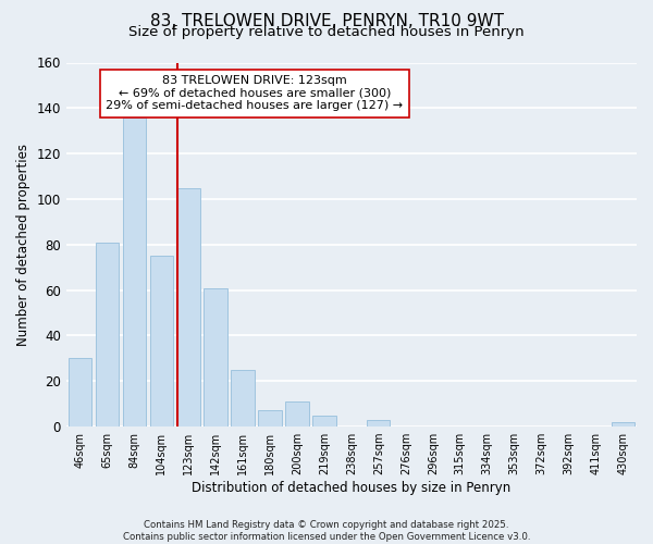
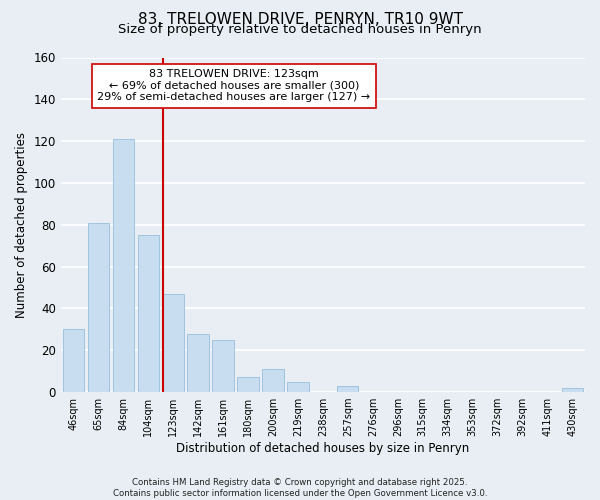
84sqm: 136 -> 121
123sqm: 105 -> 47
142sqm: 61 -> 28
